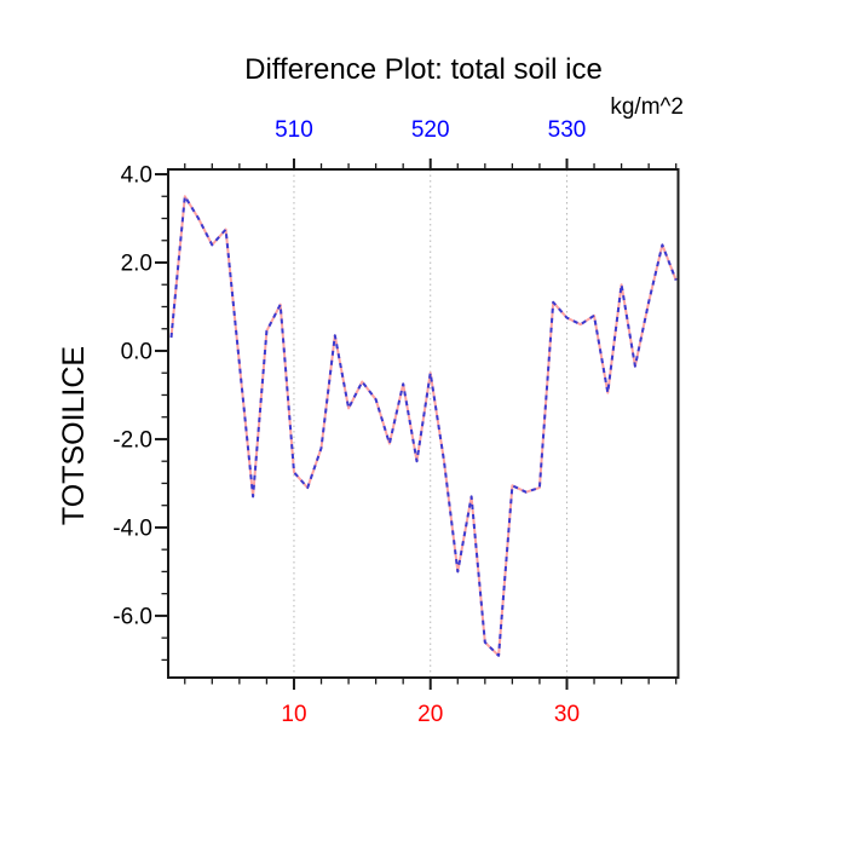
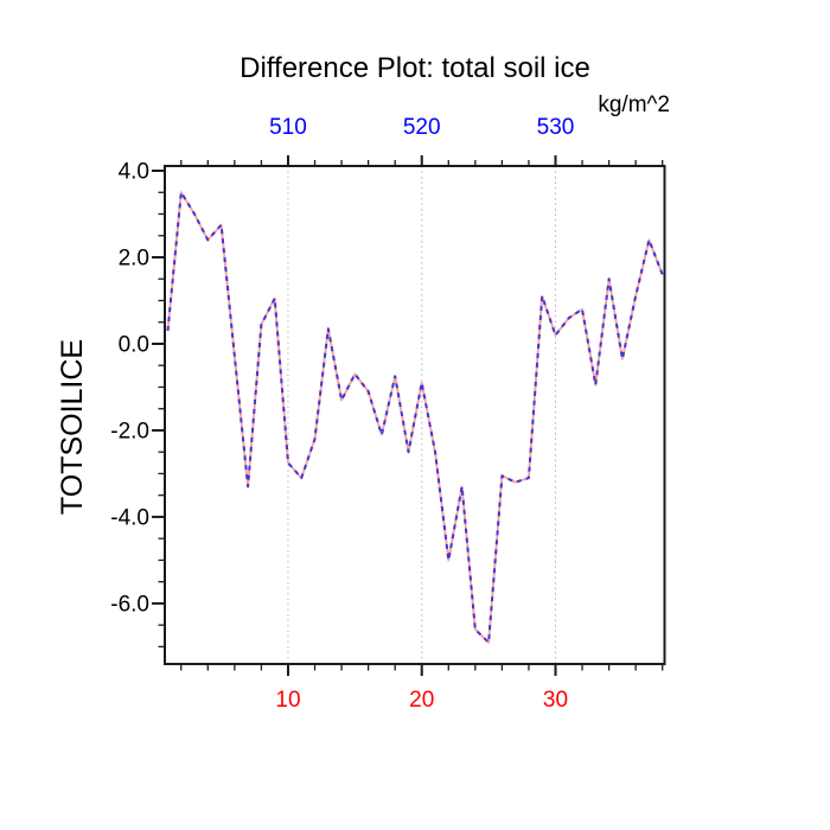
20: -0.5 -> -0.9
30: 0.8 -> 0.2
